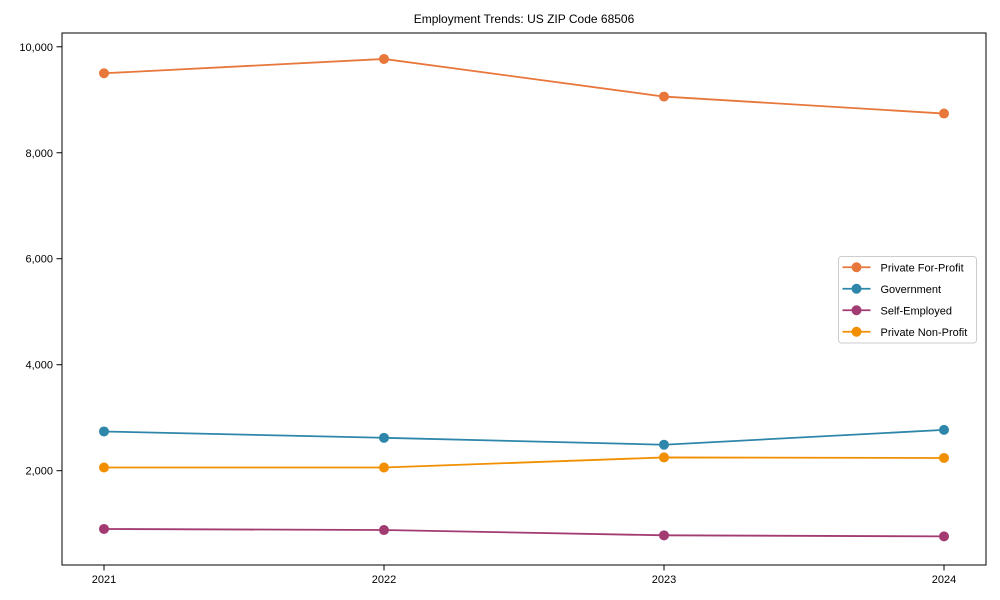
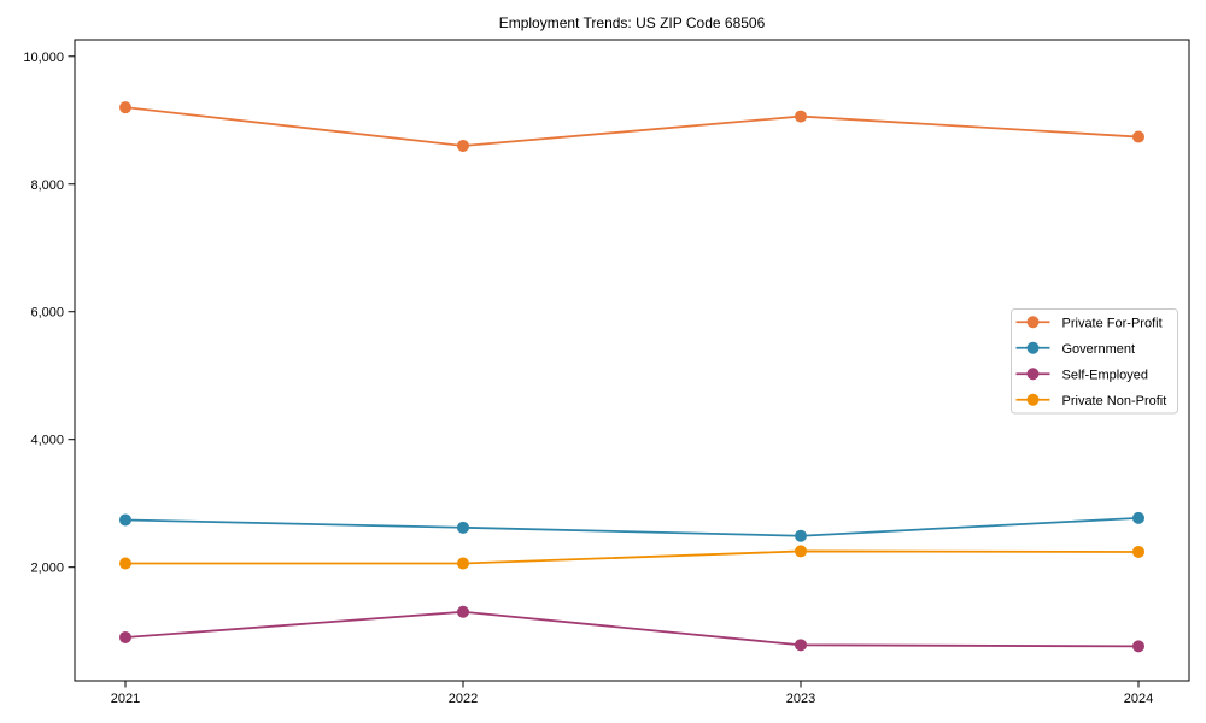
Private For-Profit/2021: 9500 -> 9200
Private For-Profit/2022: 9800 -> 8600
Self-Employed/2022: 900 -> 1300
